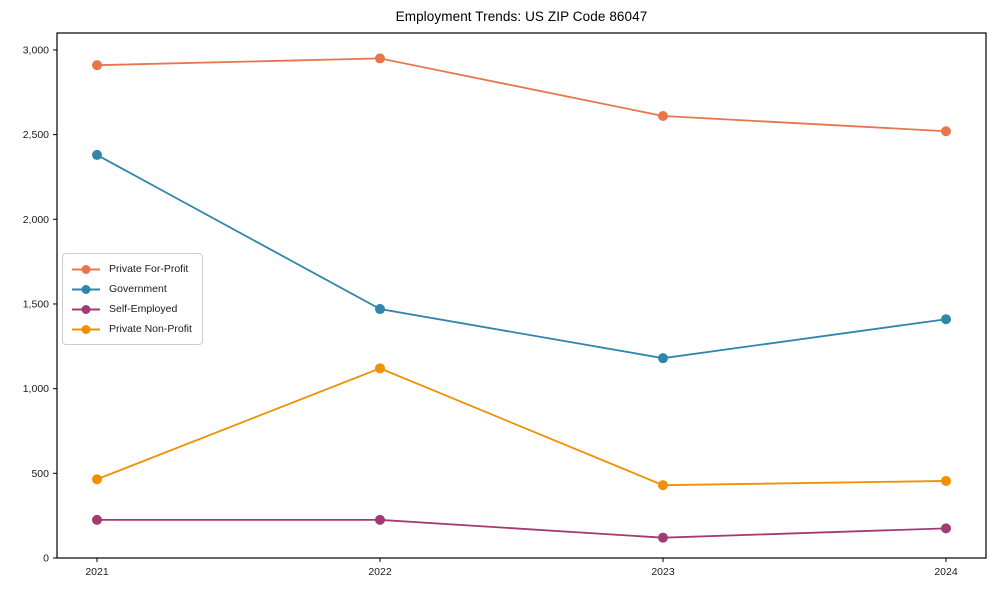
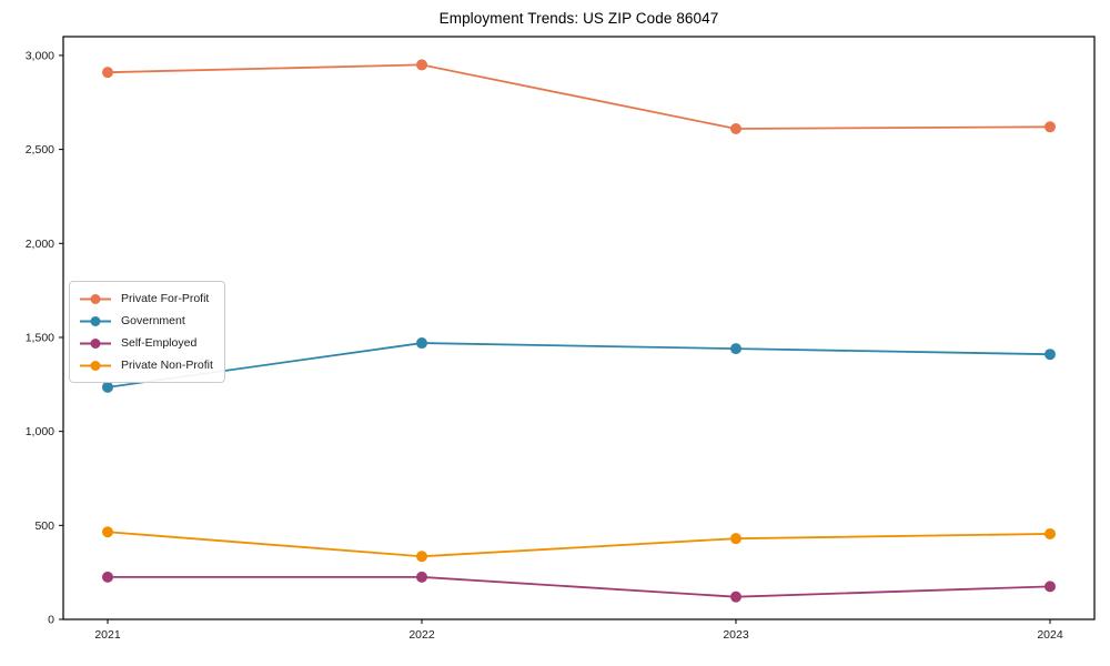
Government/2021: 2380 -> 1240
Private Non-Profit/2022: 1120 -> 340
Government/2023: 1180 -> 1440
Private For-Profit/2024: 2520 -> 2620
